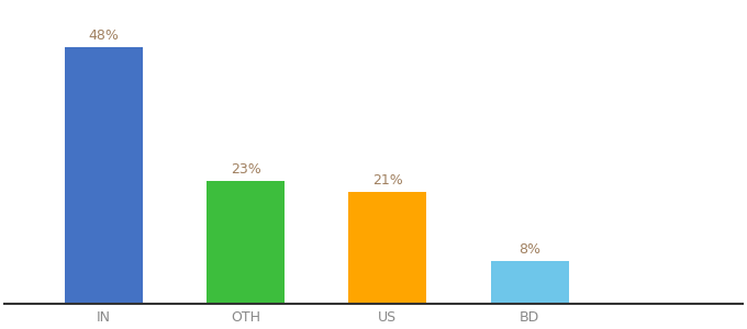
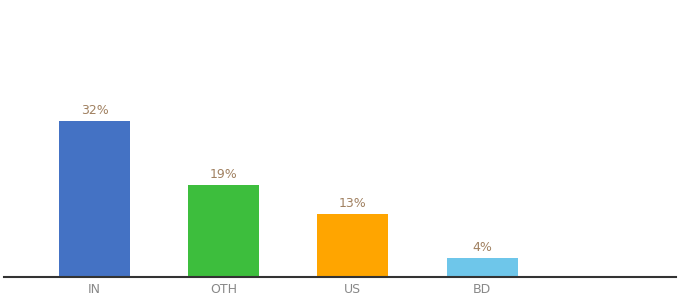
IN: 48% -> 32%
OTH: 23% -> 19%
US: 21% -> 13%
BD: 8% -> 4%
